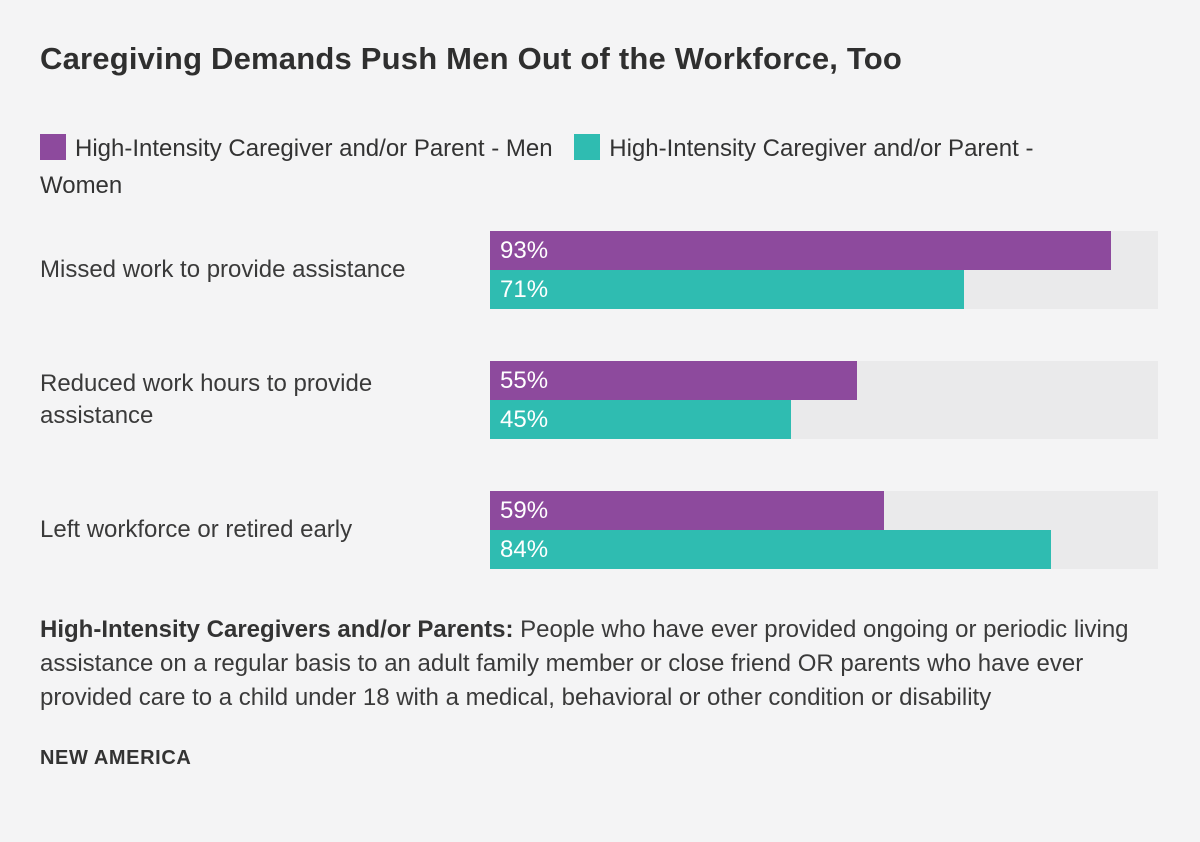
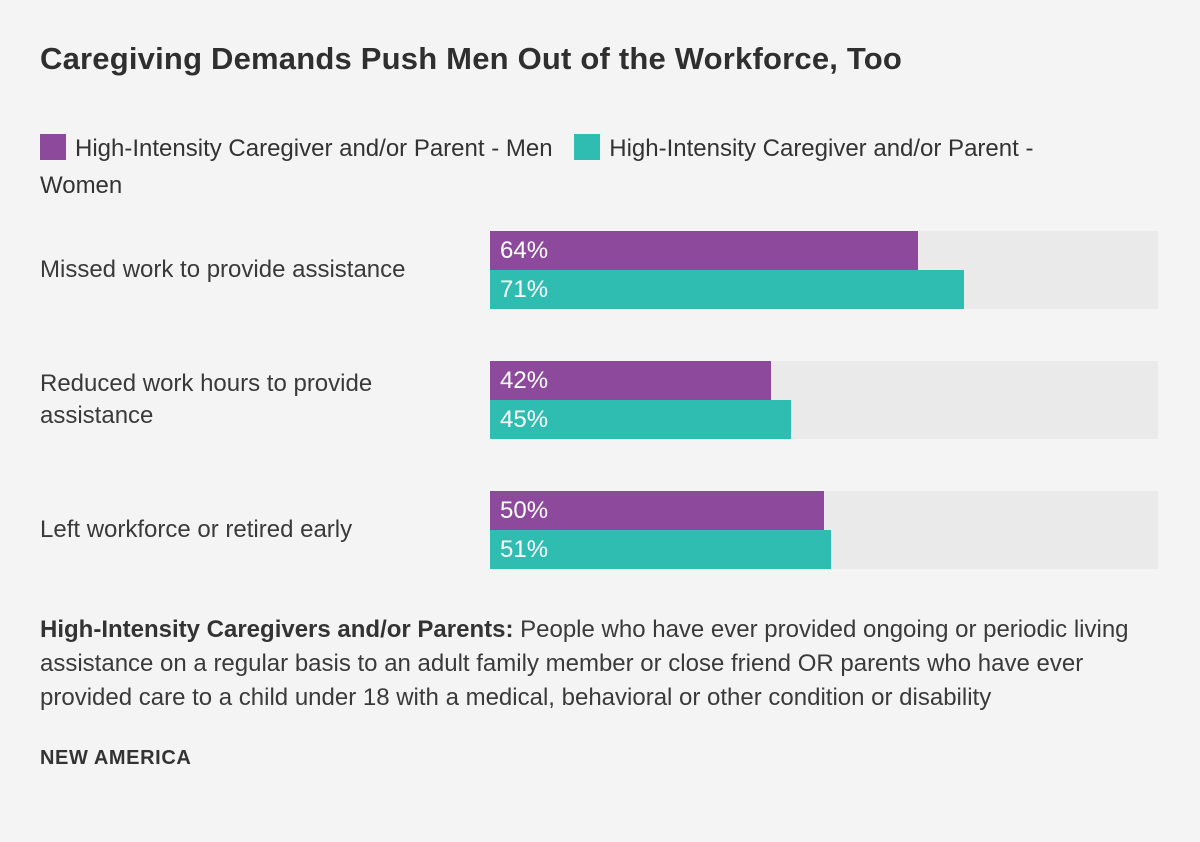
High-Intensity Caregiver and/or Parent - Men/Missed work to provide assistance: 93% -> 64%
High-Intensity Caregiver and/or Parent - Men/Reduced work hours to provide assistance: 55% -> 42%
High-Intensity Caregiver and/or Parent - Men/Left workforce or retired early: 59% -> 50%
High-Intensity Caregiver and/or Parent - Women/Left workforce or retired early: 84% -> 51%
